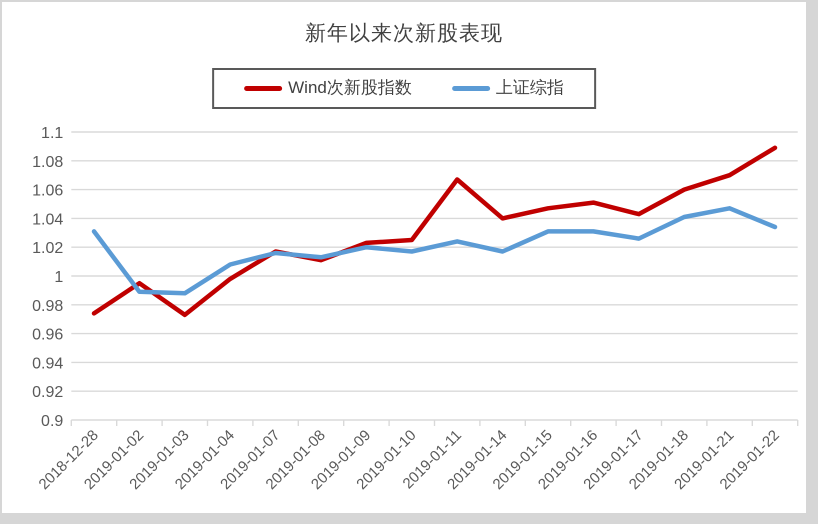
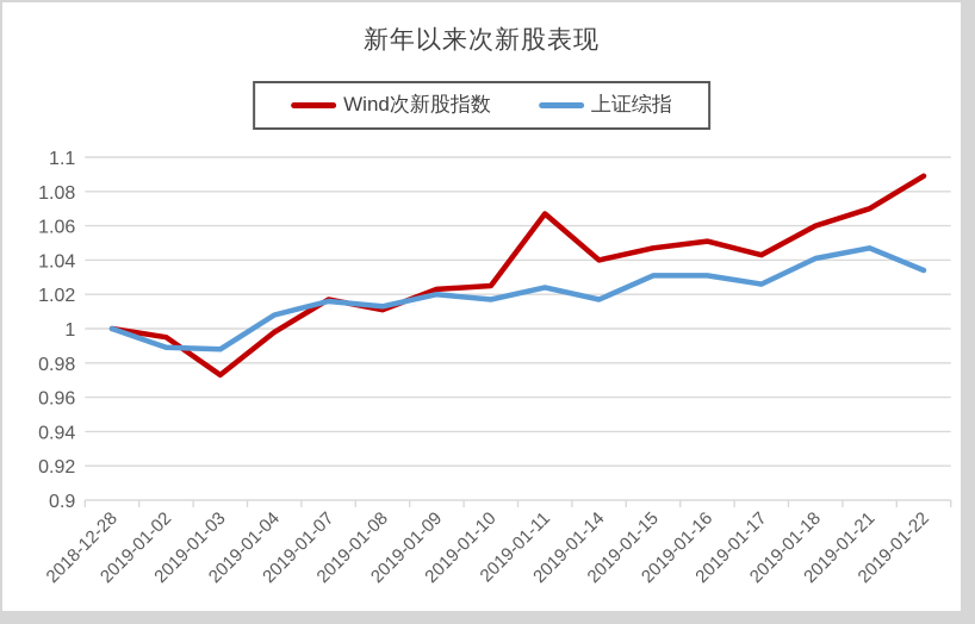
Wind次新股指数/2018-12-28: 0.974 -> 1.000
上证综指/2018-12-28: 1.031 -> 1.000
